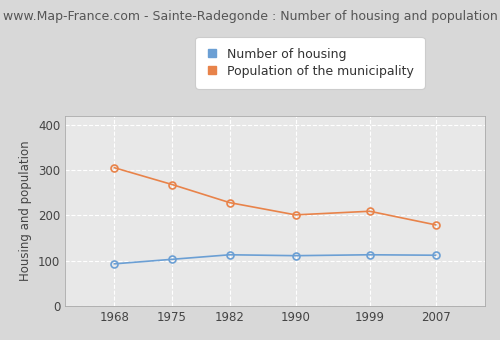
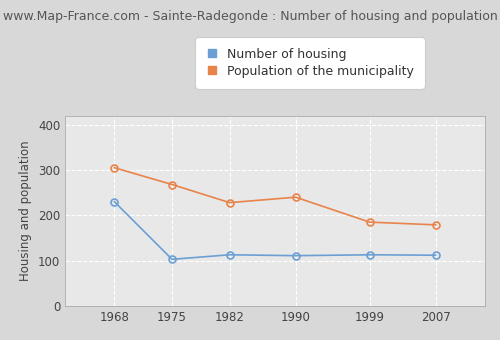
Number of housing/1968: 93 -> 230
Population of the municipality/1990: 201 -> 240
Population of the municipality/1999: 209 -> 185
